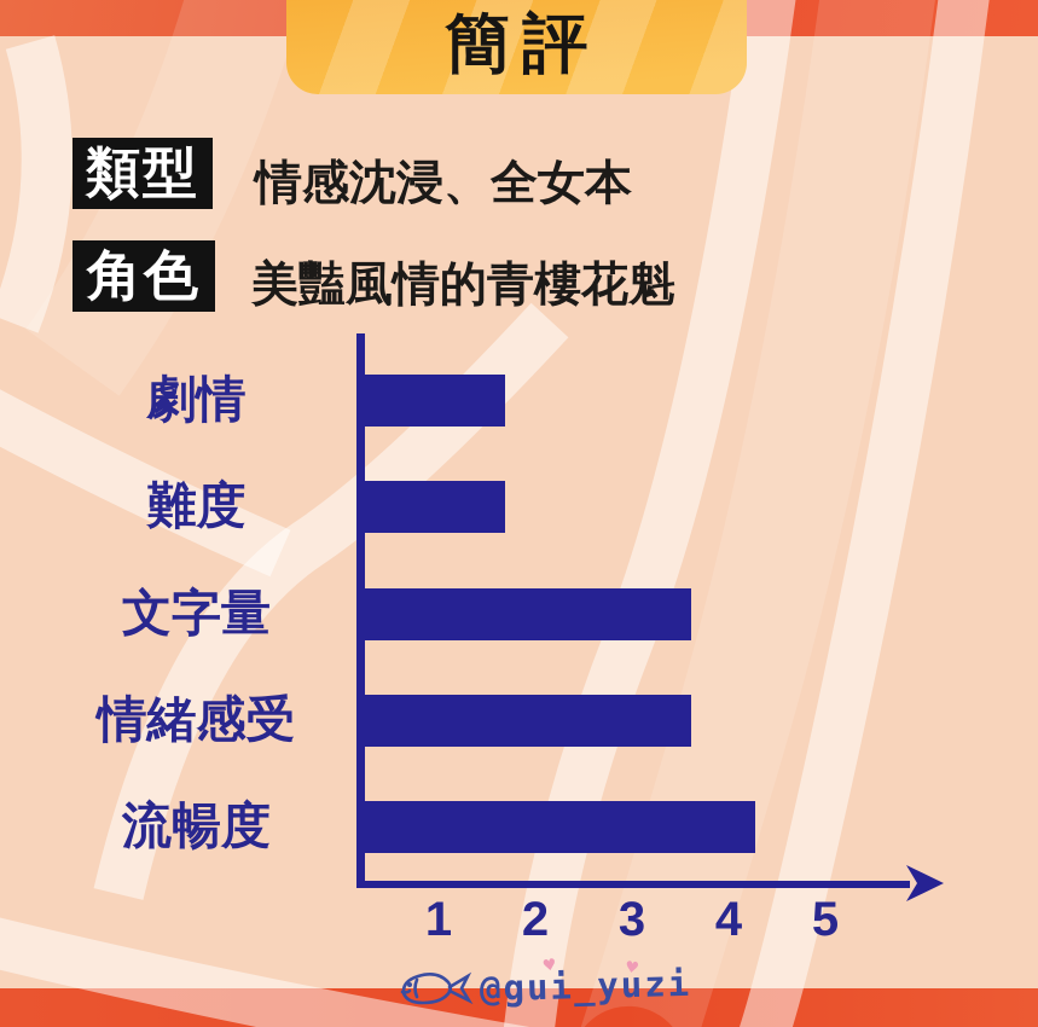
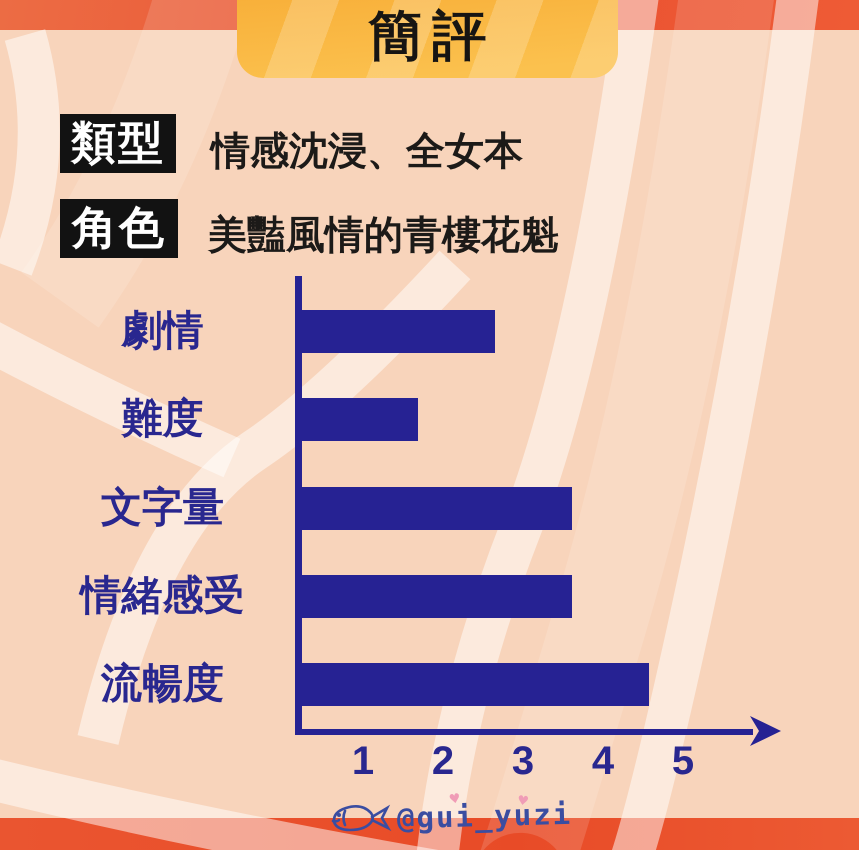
劇情: 1.5 -> 2.5
流暢度: 4.2 -> 4.5
